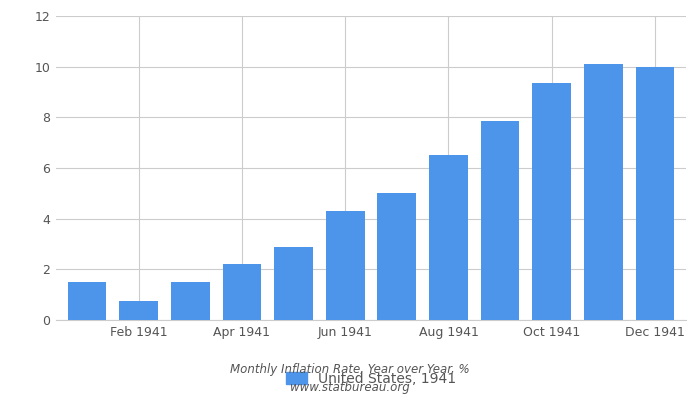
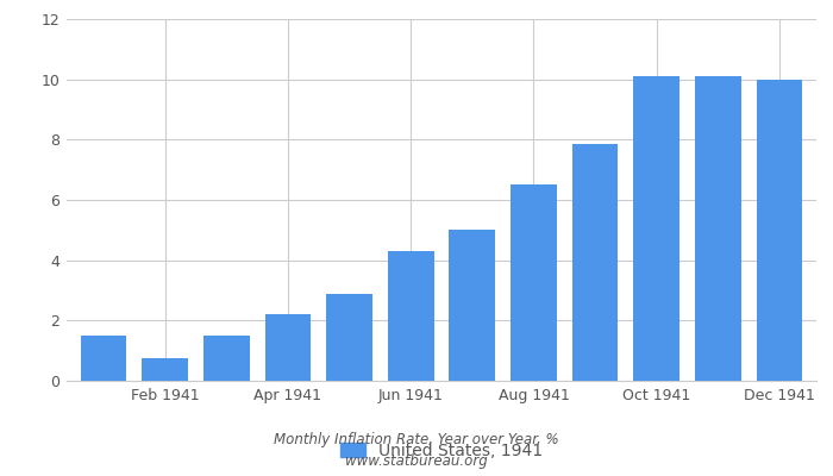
Oct 1941: 9.35 -> 10.10
